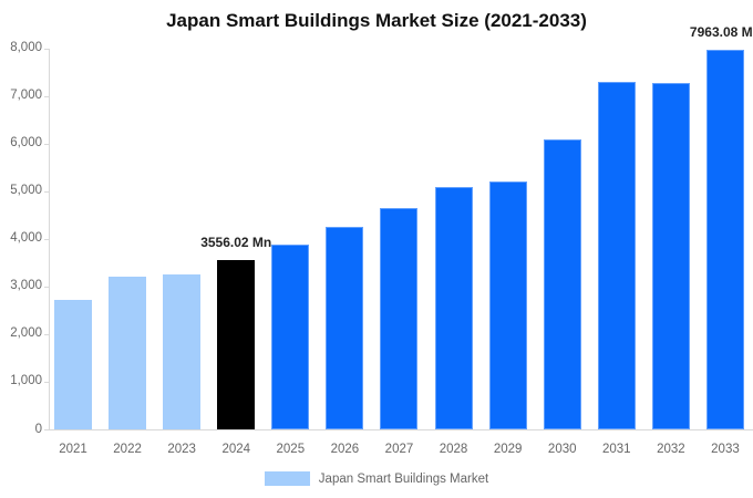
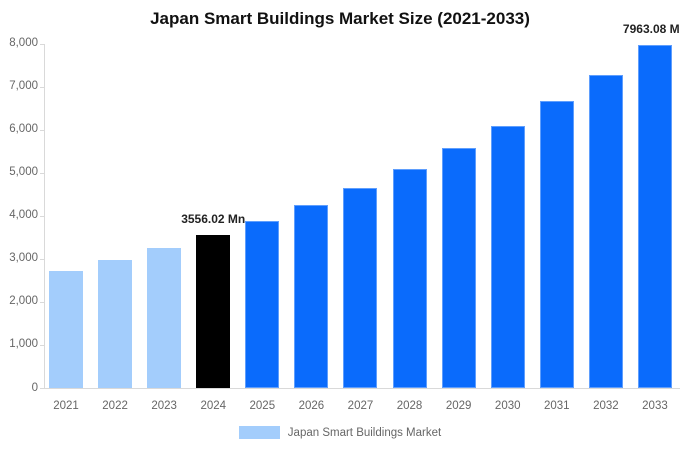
2022: 3200 -> 3000
2029: 5200 -> 5600
2031: 7300 -> 6700
